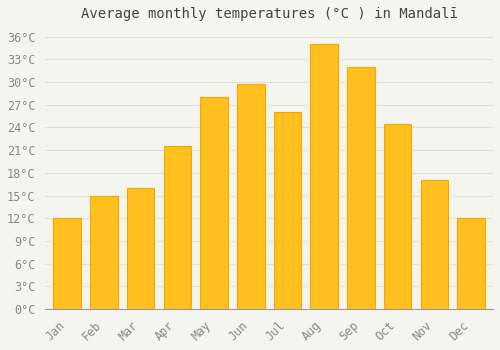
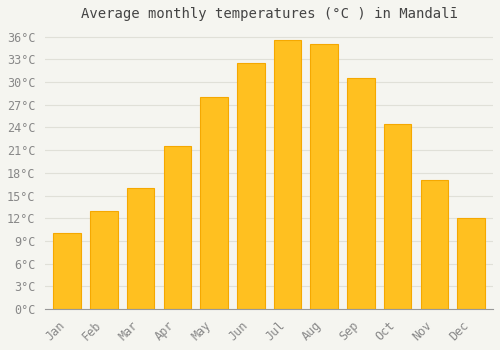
Jan: 12.0°C -> 10.0°C
Feb: 15.0°C -> 13.0°C
Jun: 29.8°C -> 32.5°C
Jul: 26.0°C -> 35.5°C
Sep: 32.0°C -> 30.5°C
